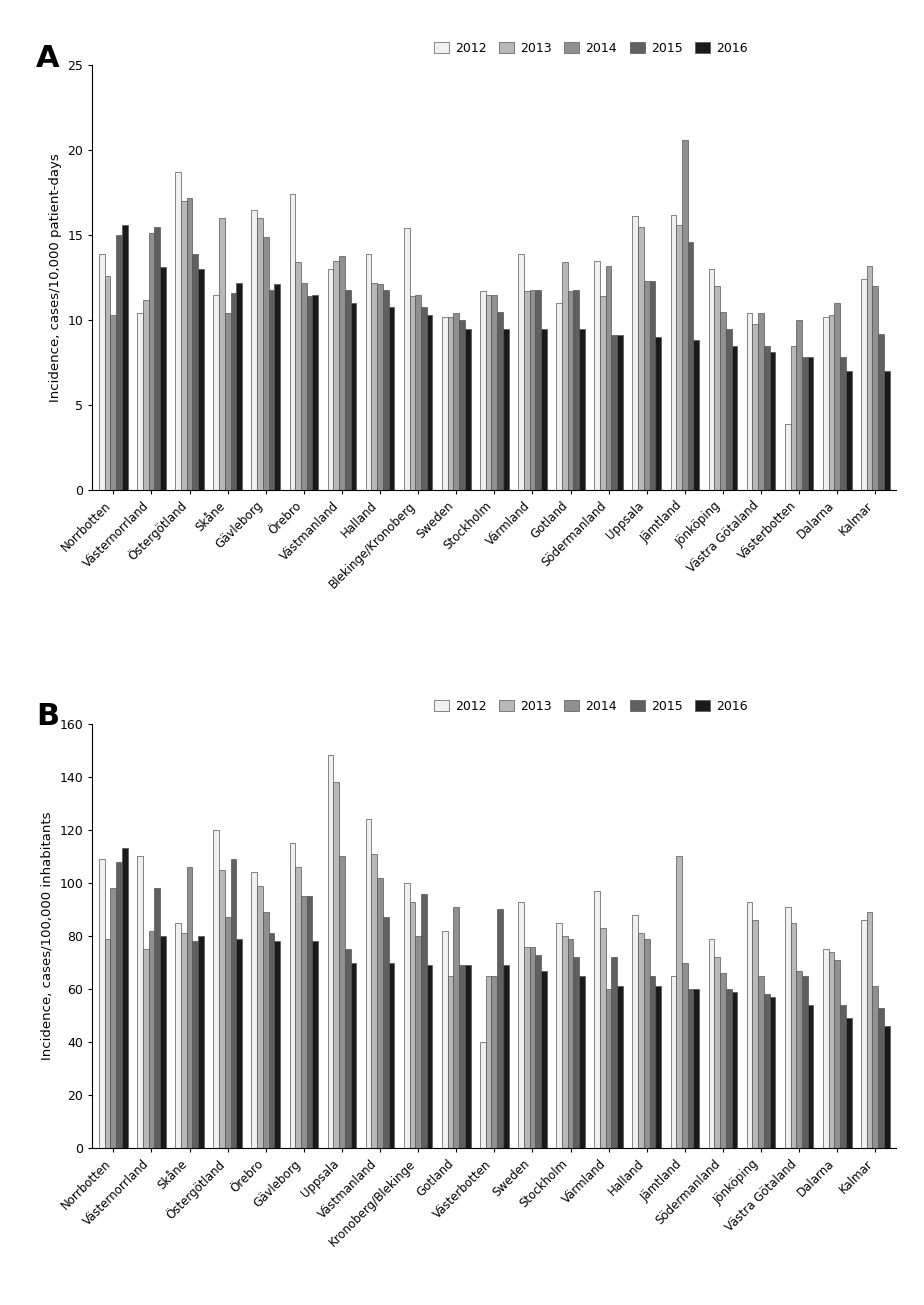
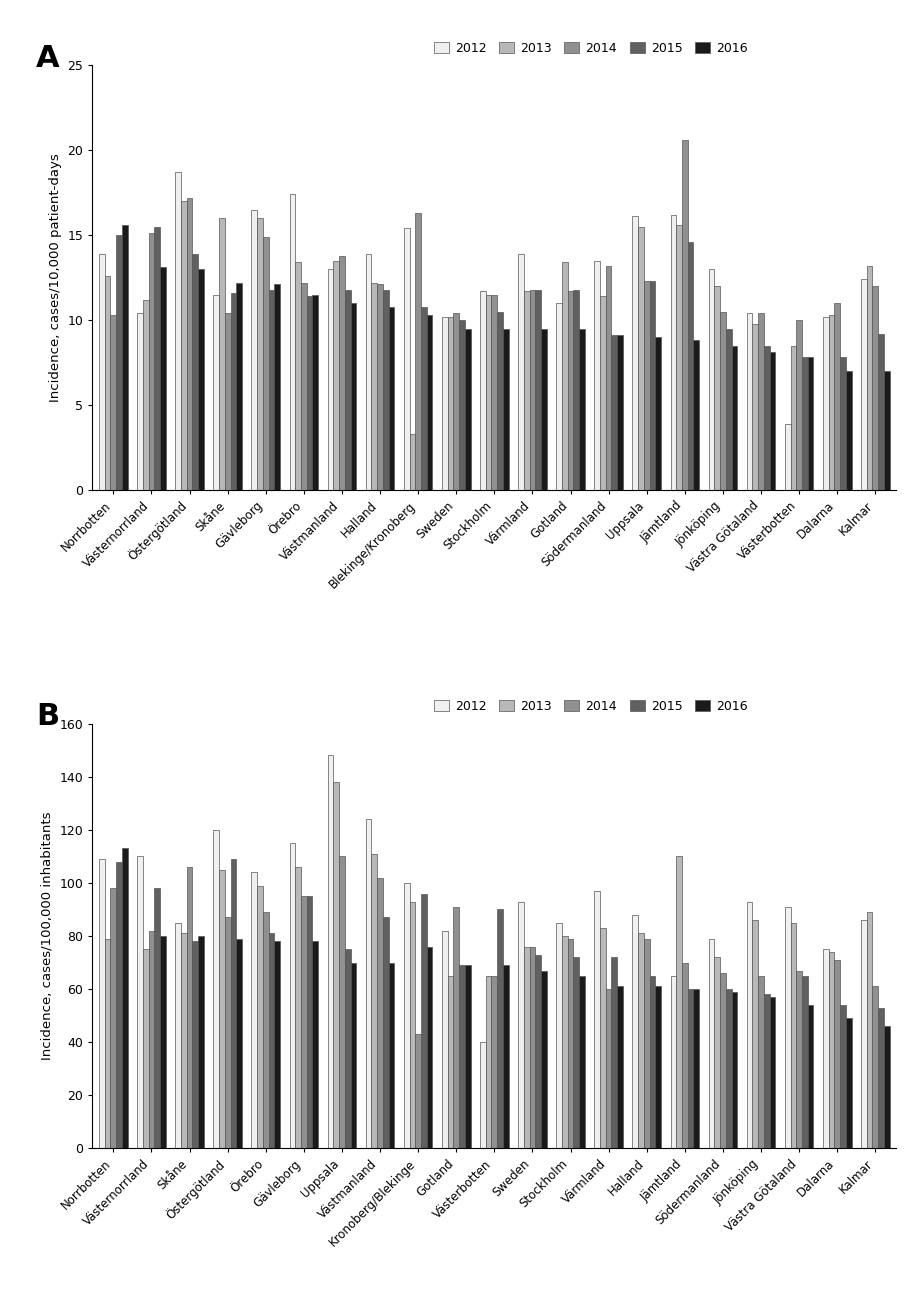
2013/Blekinge/Kronoberg: 11.4 -> 3.3
2014/Blekinge/Kronoberg: 11.5 -> 16.3
2014/Kronoberg/Blekinge: 80 -> 43
2016/Kronoberg/Blekinge: 69 -> 76
